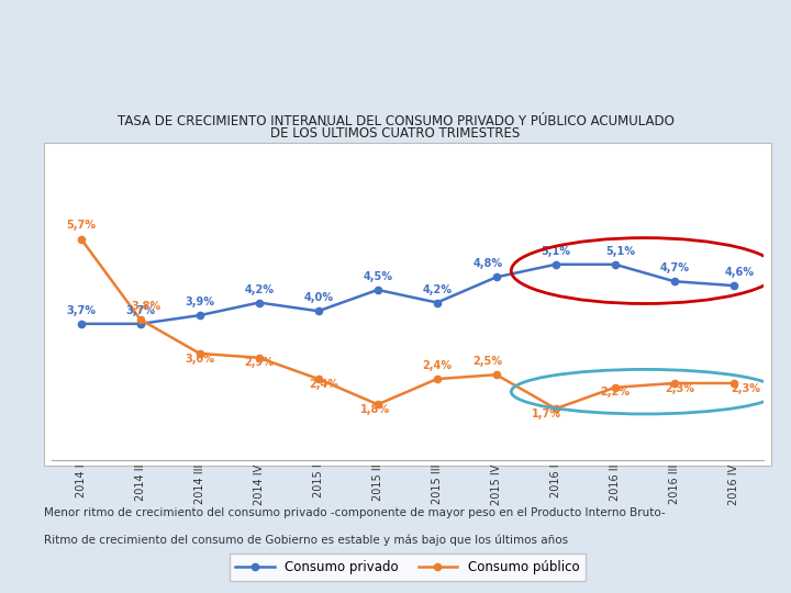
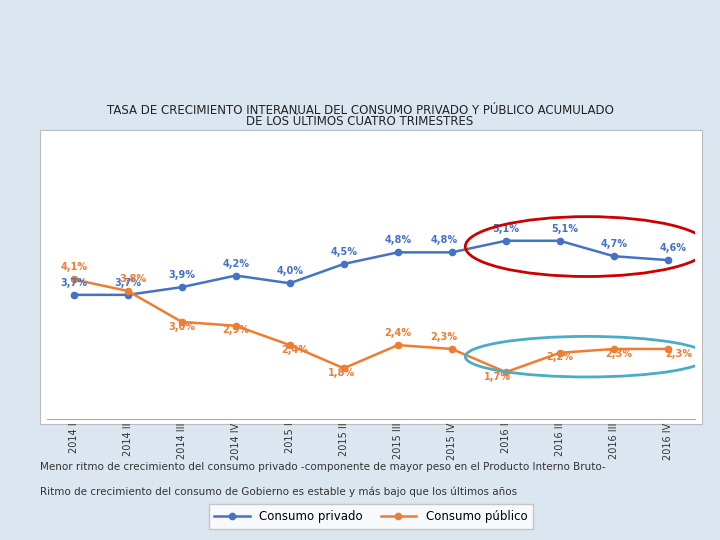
Consumo público/2014 I: 5,7% -> 4,1%
Consumo privado/2015 III: 4,2% -> 4,8%
Consumo público/2015 IV: 2,5% -> 2,3%
